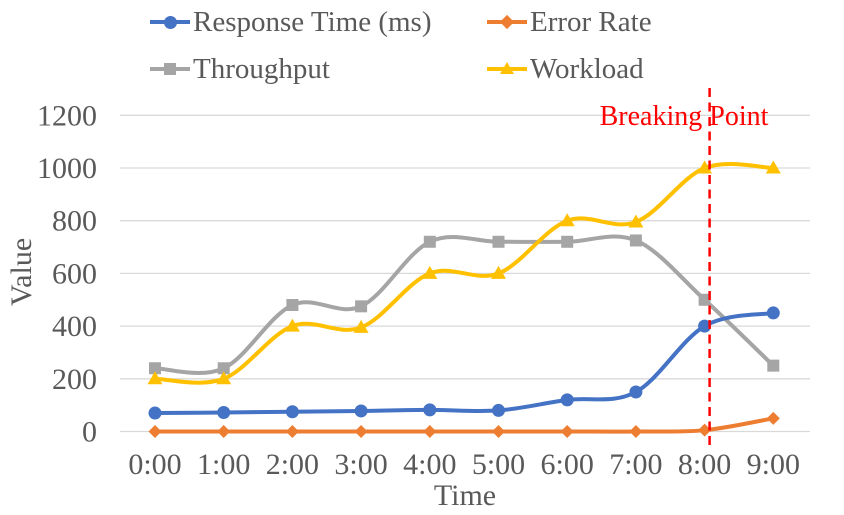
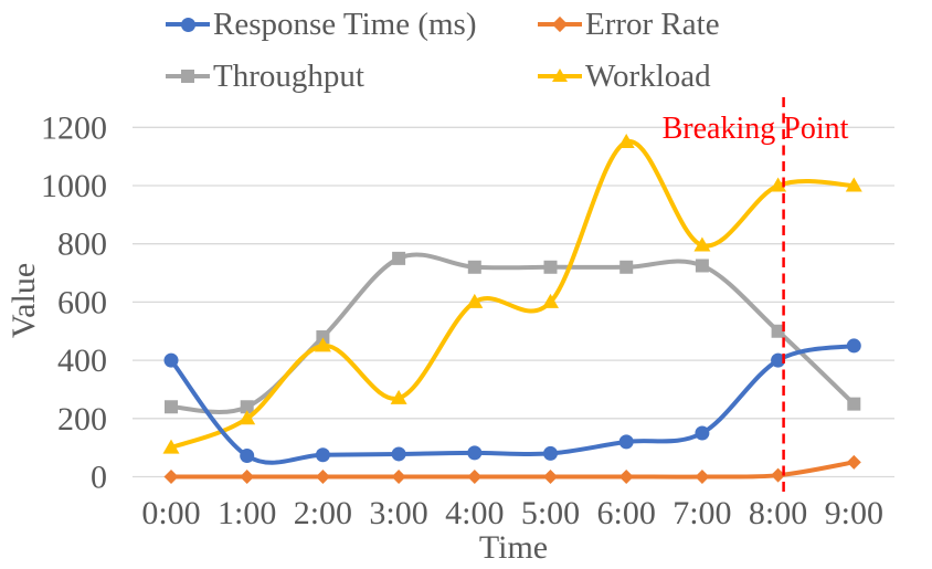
Response Time (ms)/0:00: 70 -> 400
Workload/0:00: 200 -> 100
Workload/2:00: 400 -> 450
Throughput/3:00: 480 -> 750
Workload/3:00: 400 -> 270
Workload/6:00: 800 -> 1150
